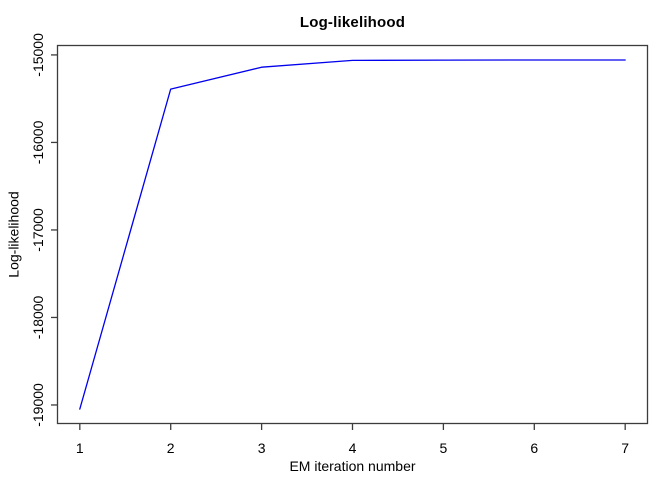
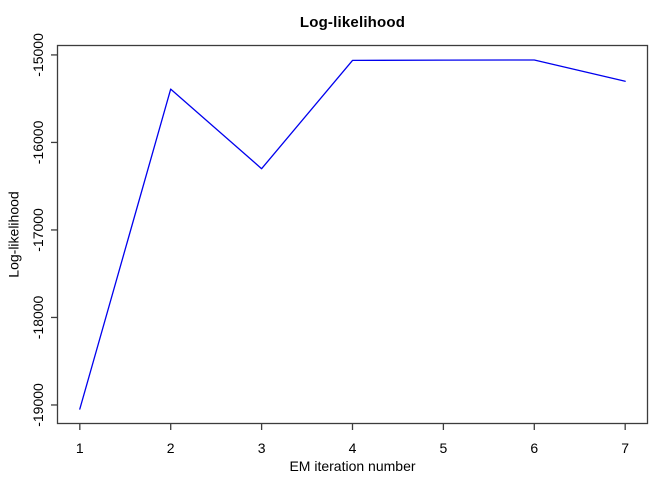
3: -15100 -> -16300
7: -15100 -> -15300
